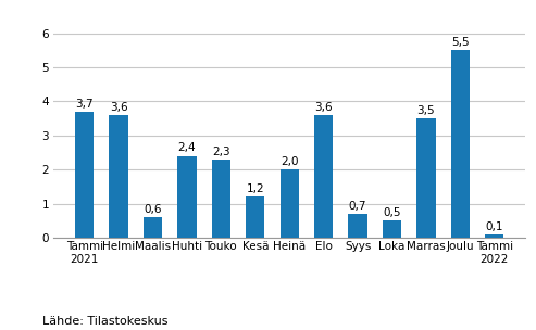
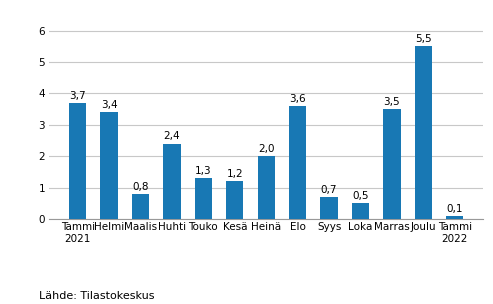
Helmi: 3,6 -> 3,4
Maalis: 0,6 -> 0,8
Touko: 2,3 -> 1,3
